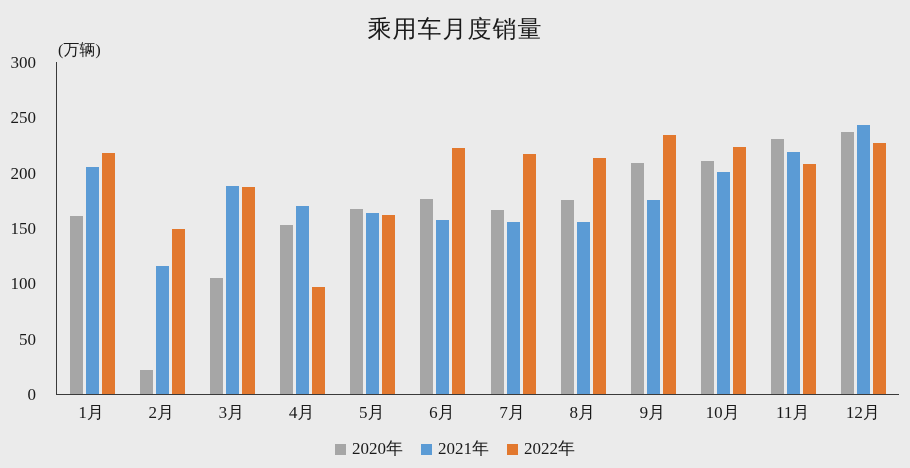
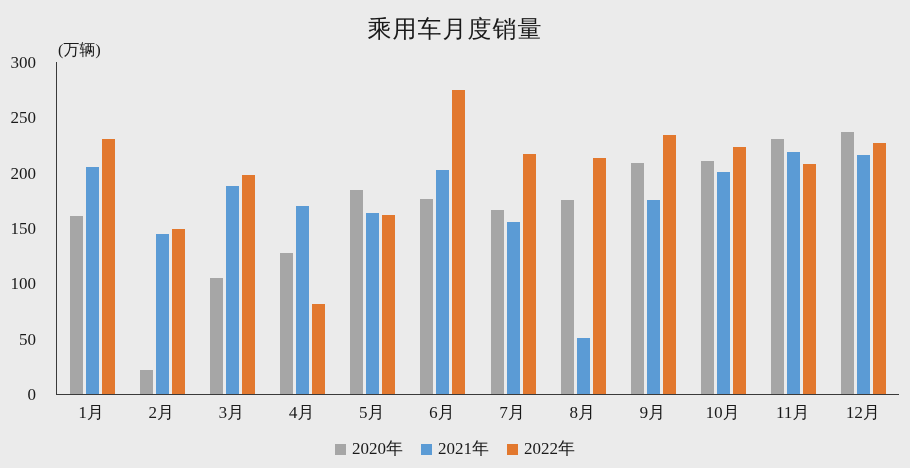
2022年/1月: 218 -> 230
2021年/2月: 116 -> 145
2022年/3月: 187 -> 198
2020年/4月: 153 -> 127
2022年/4月: 97 -> 81
2020年/5月: 167 -> 184
2021年/6月: 157 -> 202
2022年/6月: 222 -> 275
2021年/8月: 155 -> 51
2021年/12月: 243 -> 216
